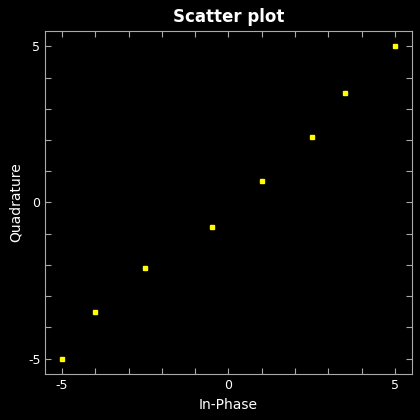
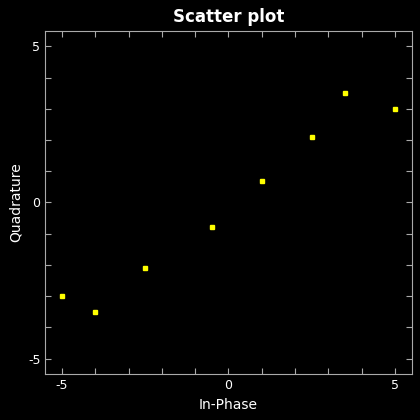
-5: -5.0 -> -3.0
5: 5.0 -> 3.0
